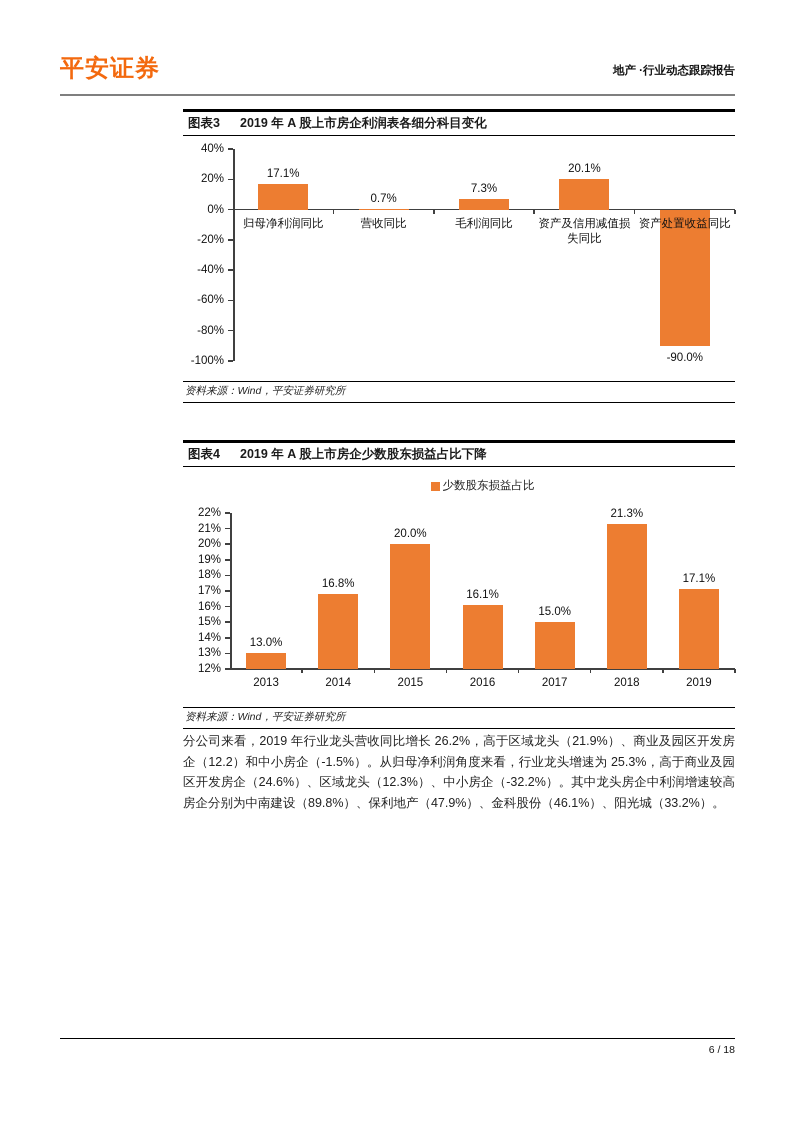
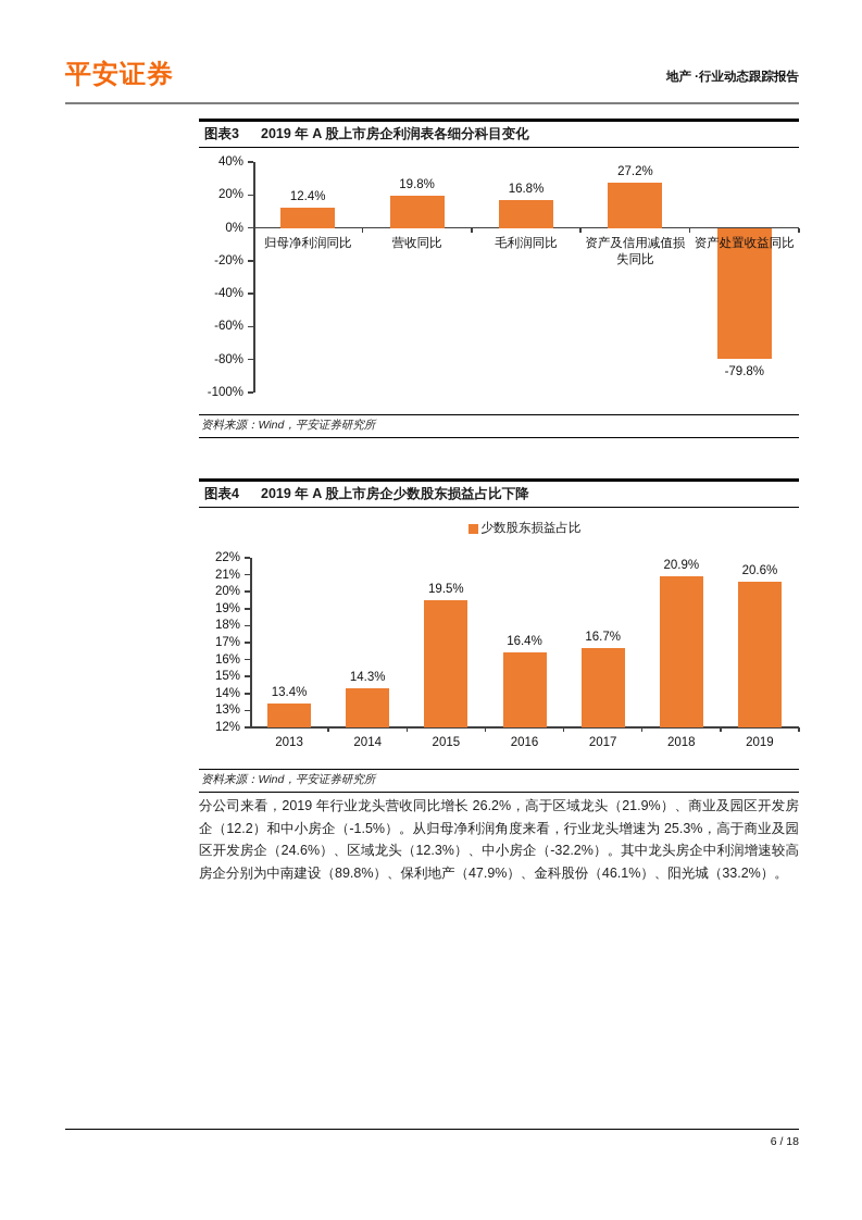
2019 年 A 股上市房企利润表各细分科目变化/归母净利润同比: 17.1% -> 12.4%
2019 年 A 股上市房企利润表各细分科目变化/营收同比: 0.7% -> 19.8%
2019 年 A 股上市房企利润表各细分科目变化/毛利润同比: 7.3% -> 16.8%
2019 年 A 股上市房企利润表各细分科目变化/资产及信用减值损失同比: 20.1% -> 27.2%
2019 年 A 股上市房企利润表各细分科目变化/资产处置收益同比: -90.0% -> -79.8%
2019 年 A 股上市房企少数股东损益占比下降/2013: 13.0% -> 13.4%
2019 年 A 股上市房企少数股东损益占比下降/2014: 16.8% -> 14.3%
2019 年 A 股上市房企少数股东损益占比下降/2015: 20.0% -> 19.5%
2019 年 A 股上市房企少数股东损益占比下降/2016: 16.1% -> 16.4%
2019 年 A 股上市房企少数股东损益占比下降/2017: 15.0% -> 16.7%
2019 年 A 股上市房企少数股东损益占比下降/2018: 21.3% -> 20.9%
2019 年 A 股上市房企少数股东损益占比下降/2019: 17.1% -> 20.6%
